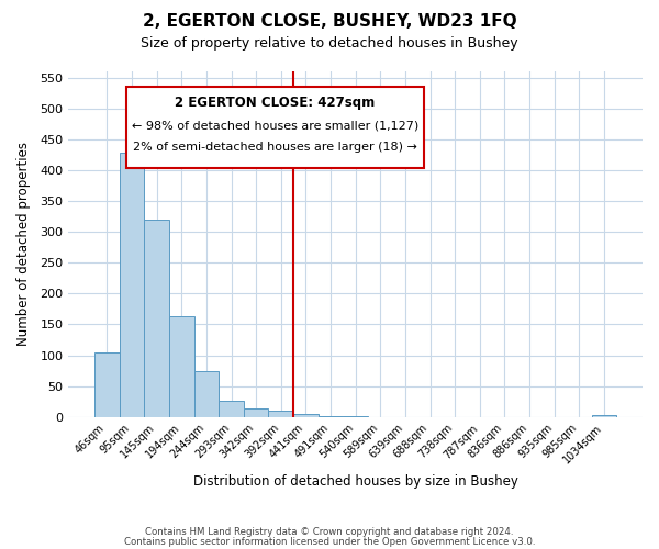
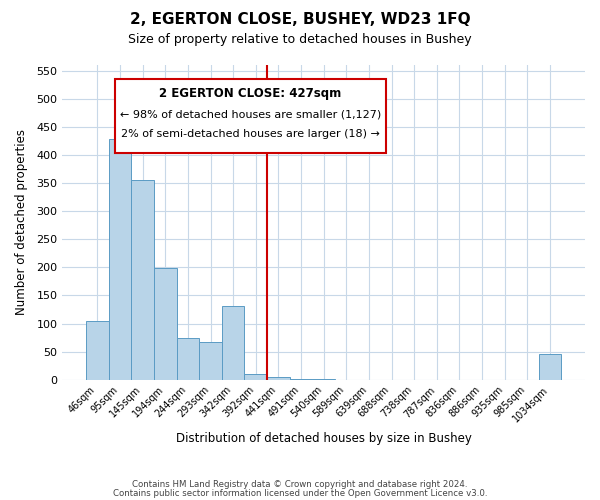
145sqm: 320 -> 356
194sqm: 163 -> 198
293sqm: 27 -> 68
342sqm: 13 -> 132
1034sqm: 3 -> 46
